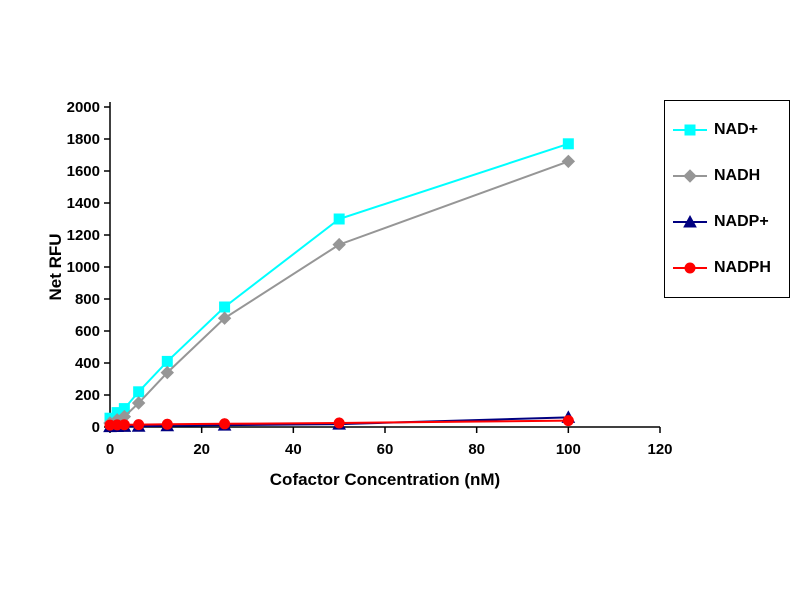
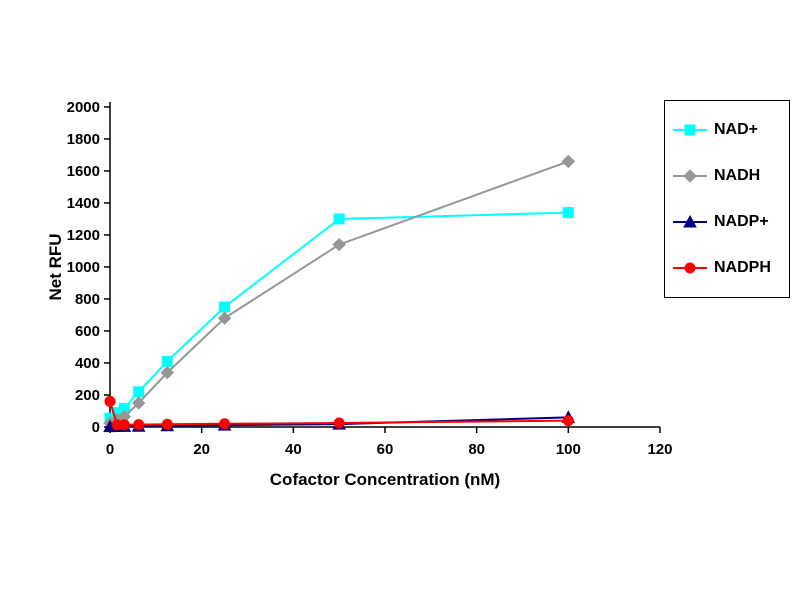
NADPH/0: 10 -> 160
NAD+/100: 1770 -> 1340
